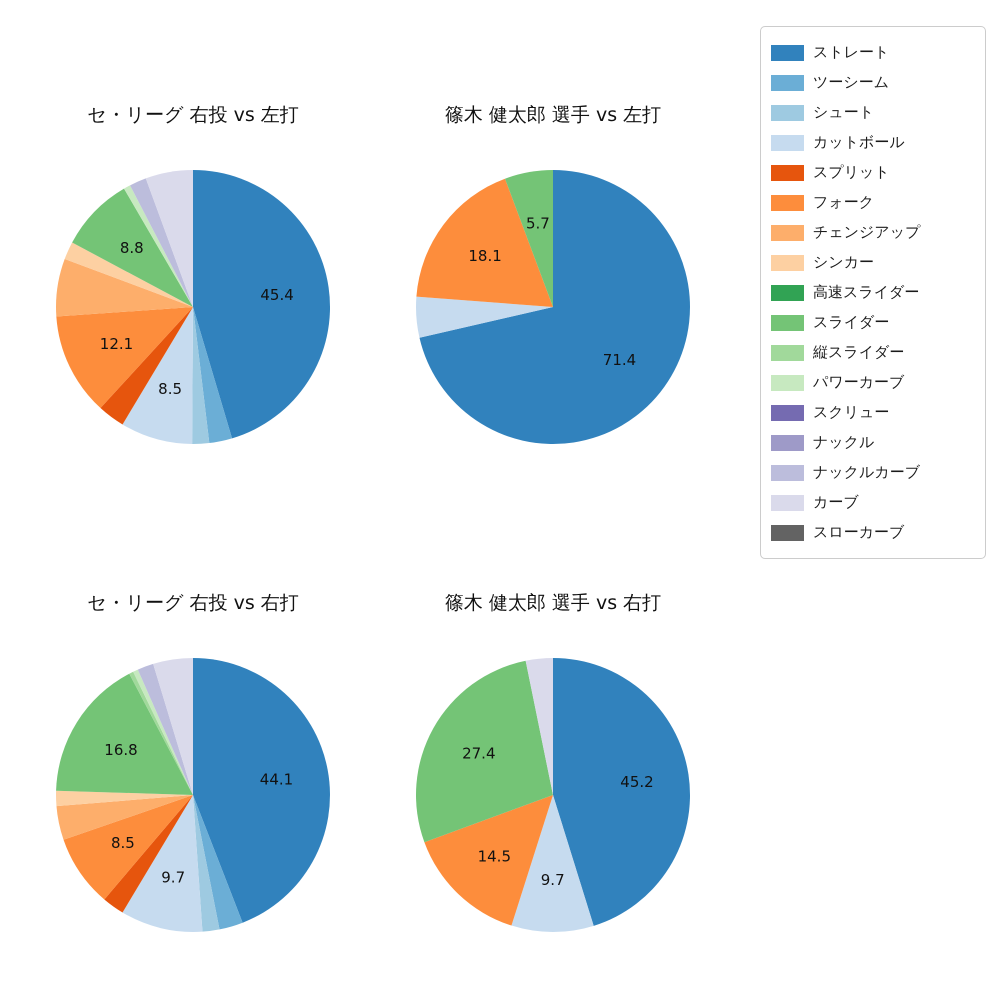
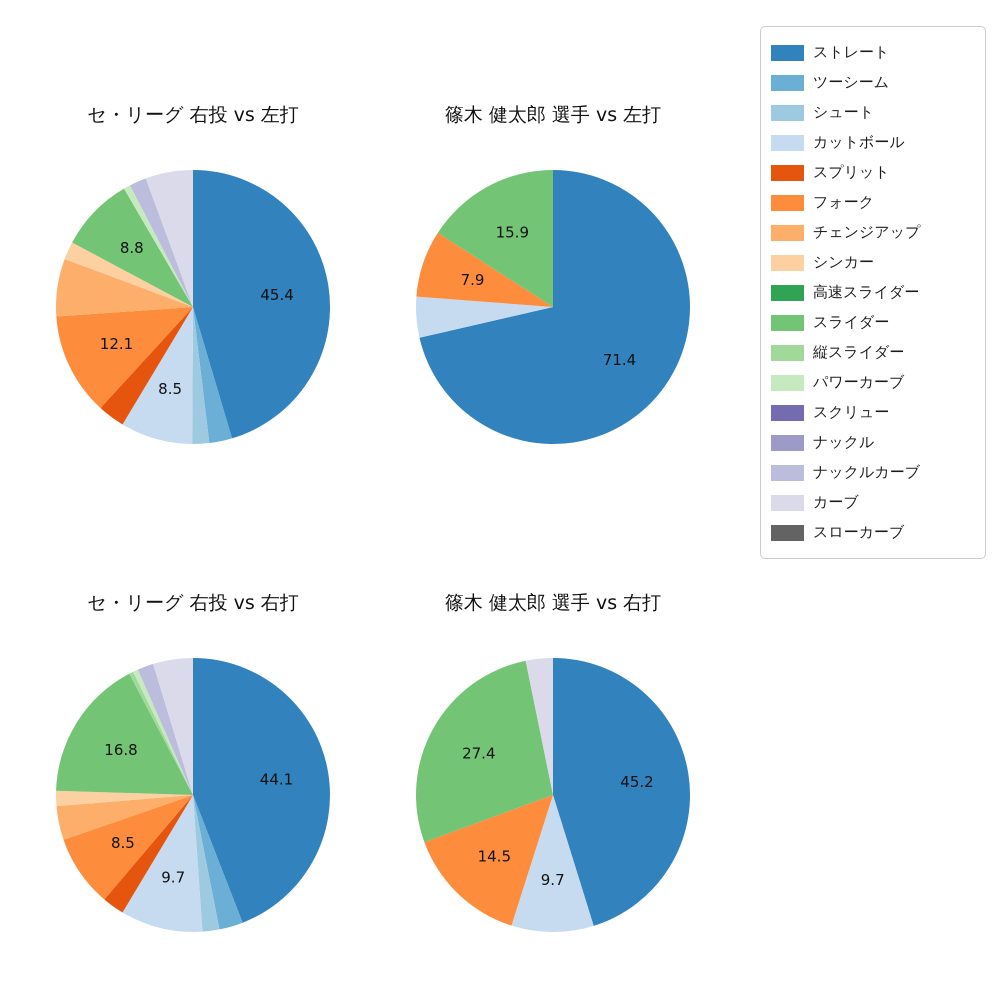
篠木 健太郎 選手 vs 左打/フォーク: 18.1 -> 7.9
篠木 健太郎 選手 vs 左打/スライダー: 5.7 -> 15.9
